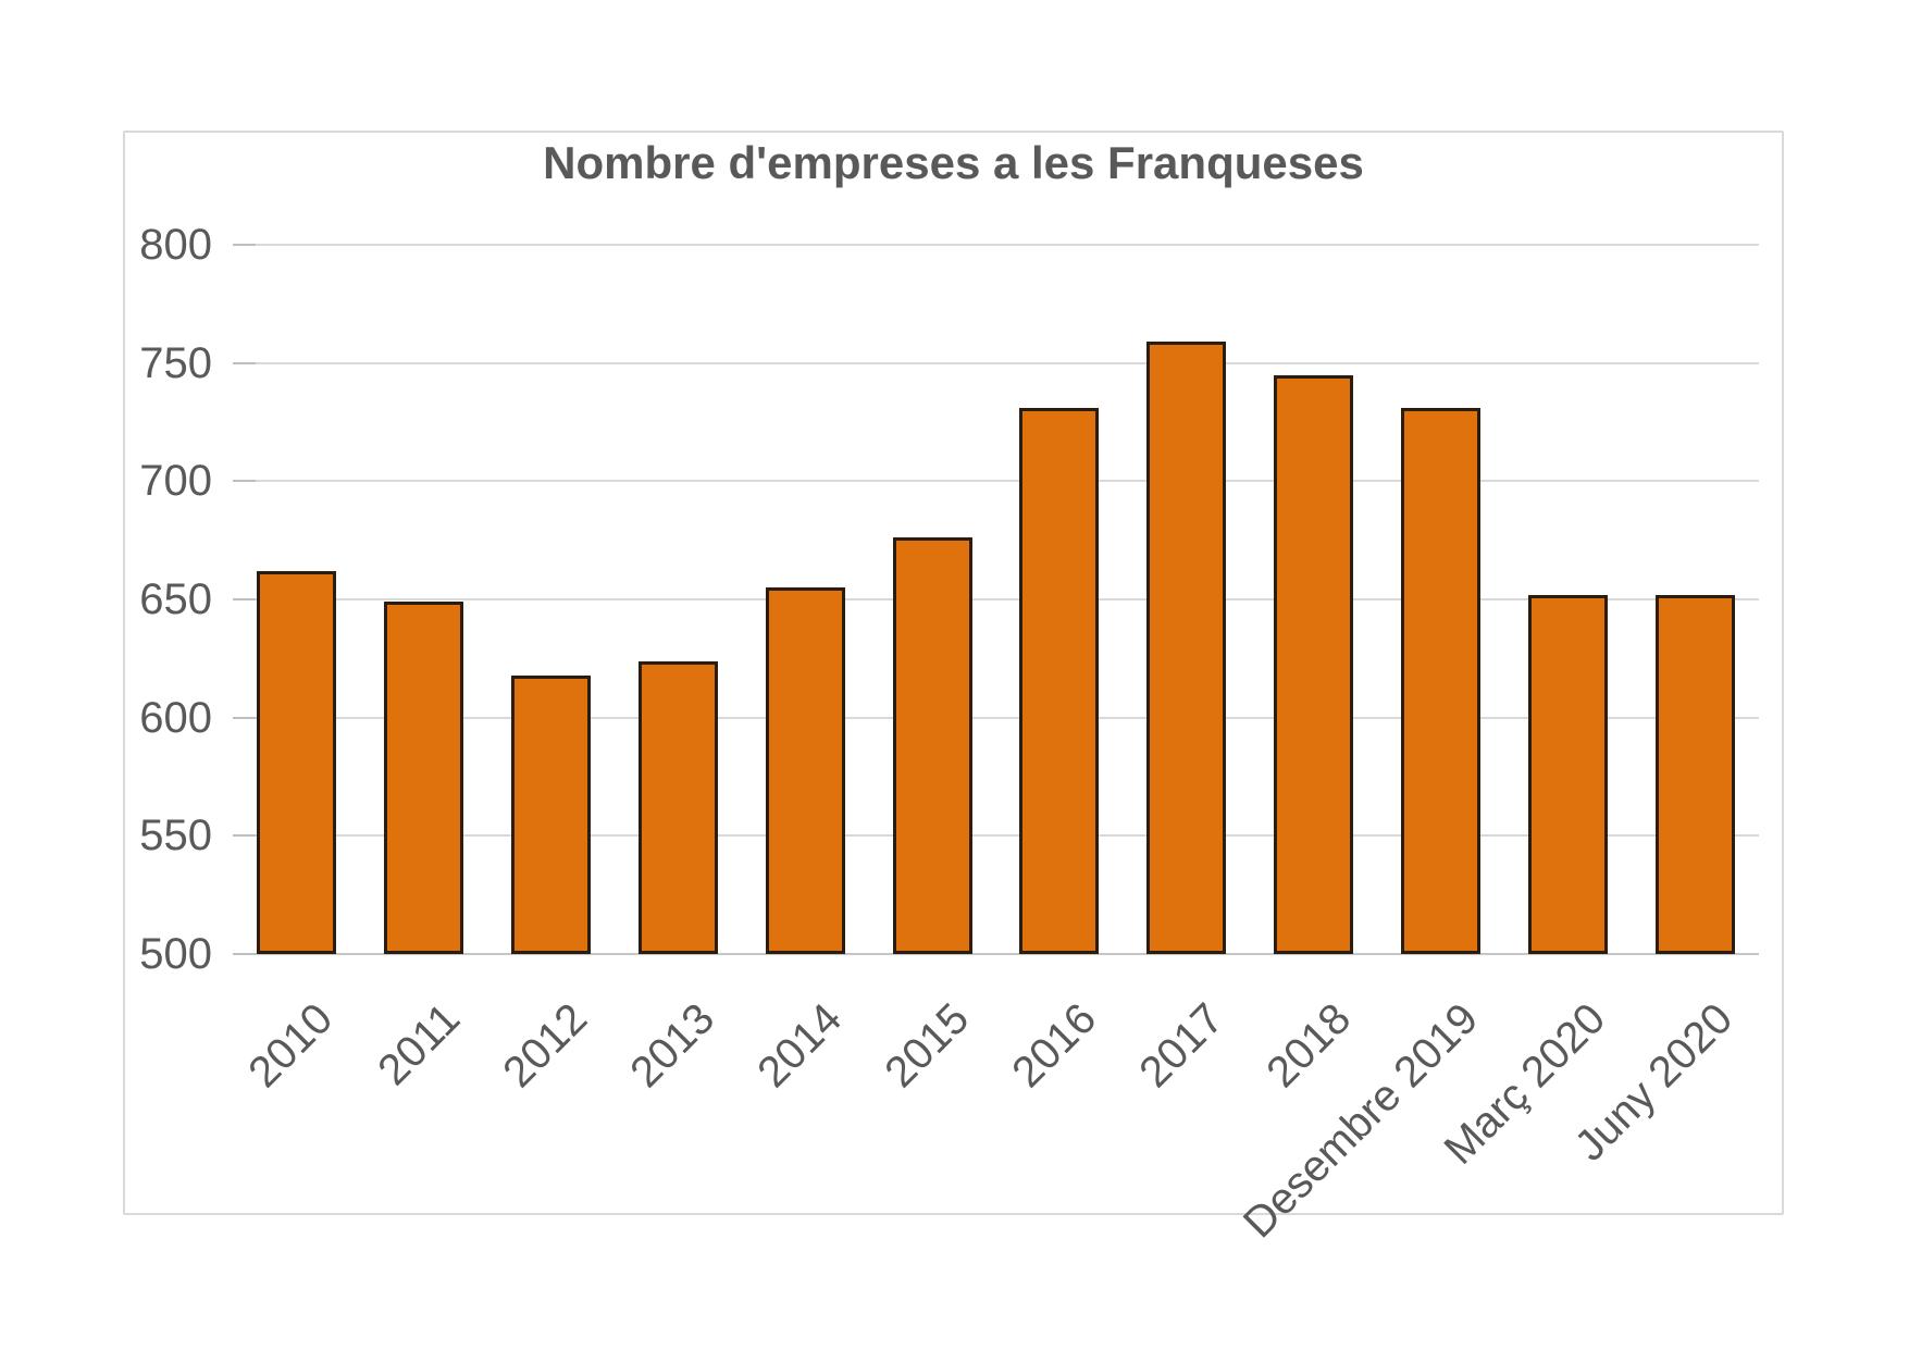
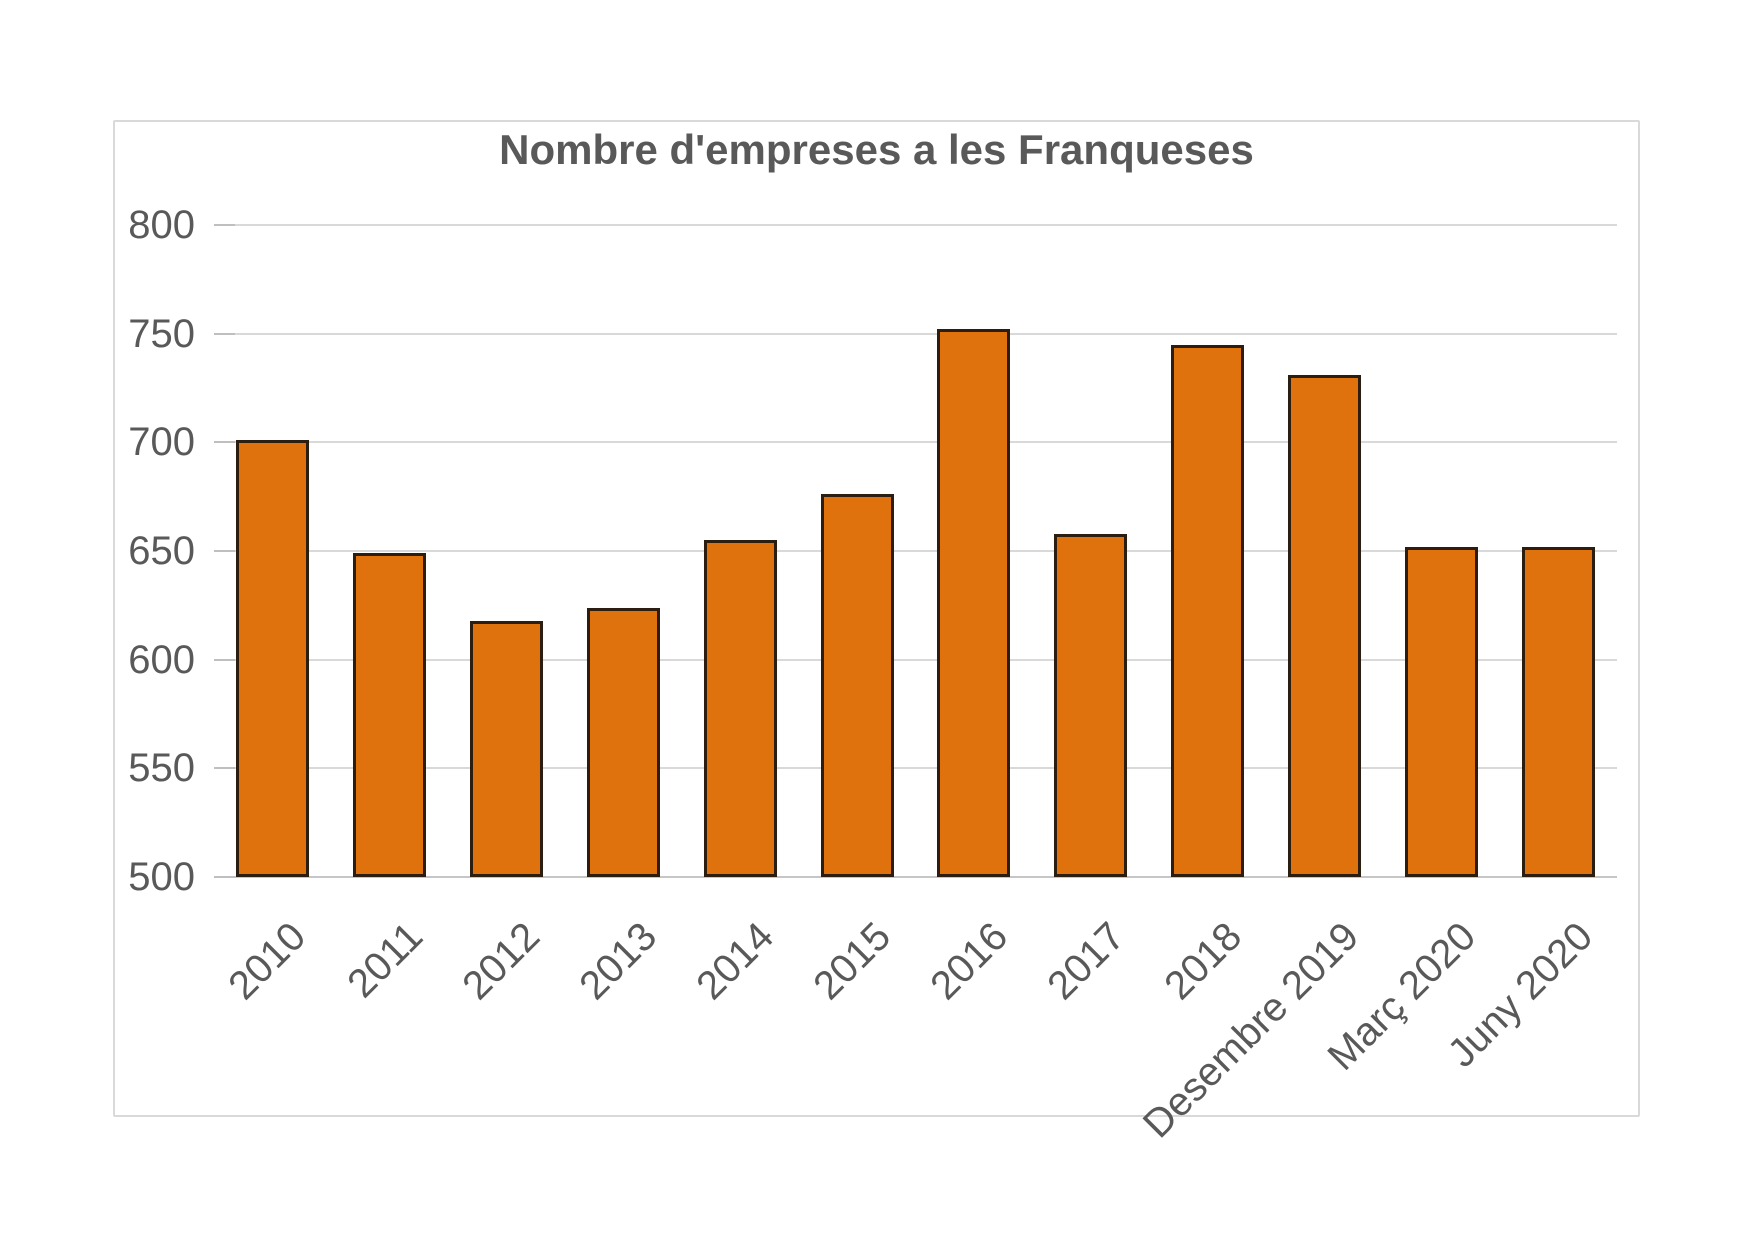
2010: 662 -> 701
2016: 731 -> 752
2017: 759 -> 658
